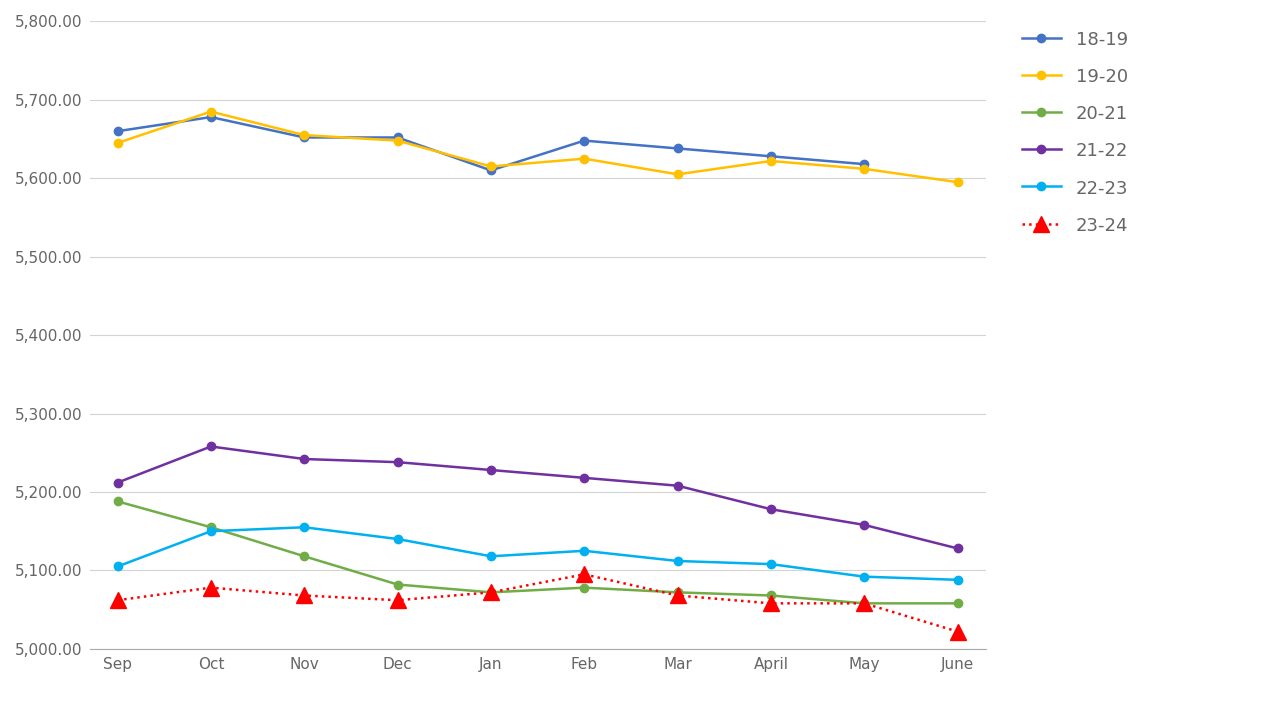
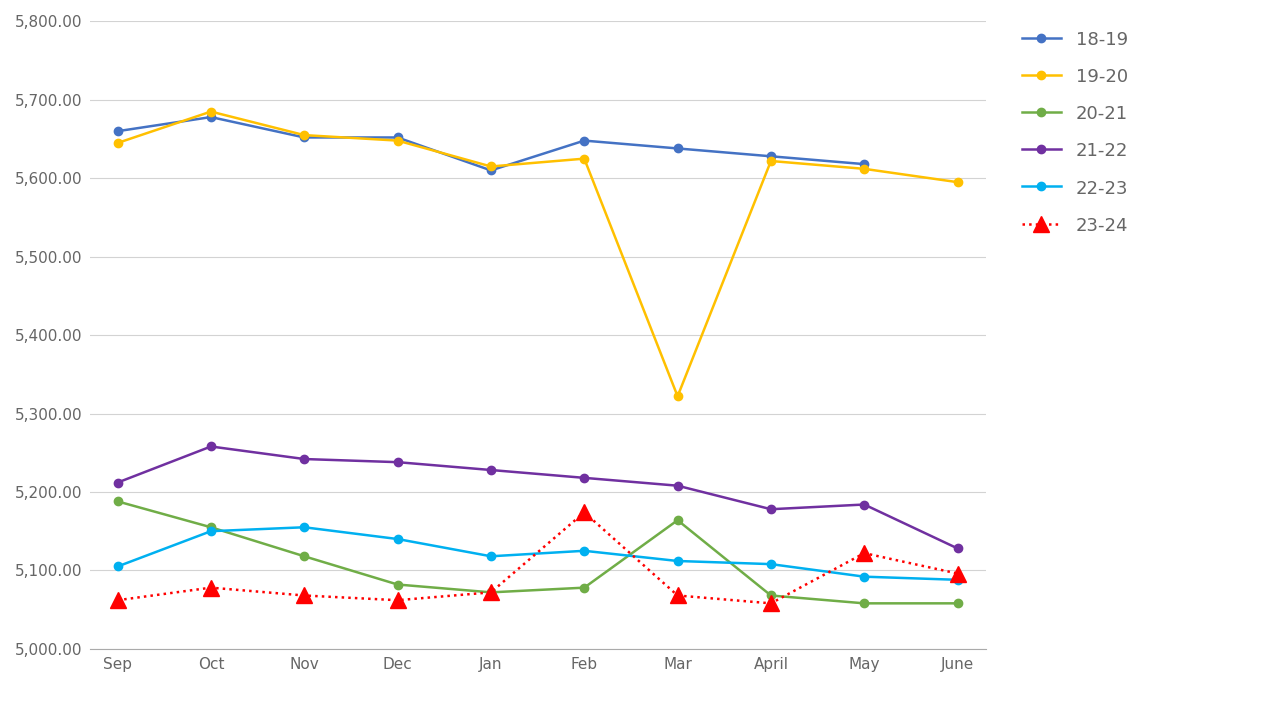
23-24/Feb: 5,095 -> 5,174
19-20/Mar: 5,605 -> 5,322
20-21/Mar: 5,072 -> 5,164
21-22/May: 5,158 -> 5,184
23-24/May: 5,058 -> 5,122
23-24/June: 5,022 -> 5,096
